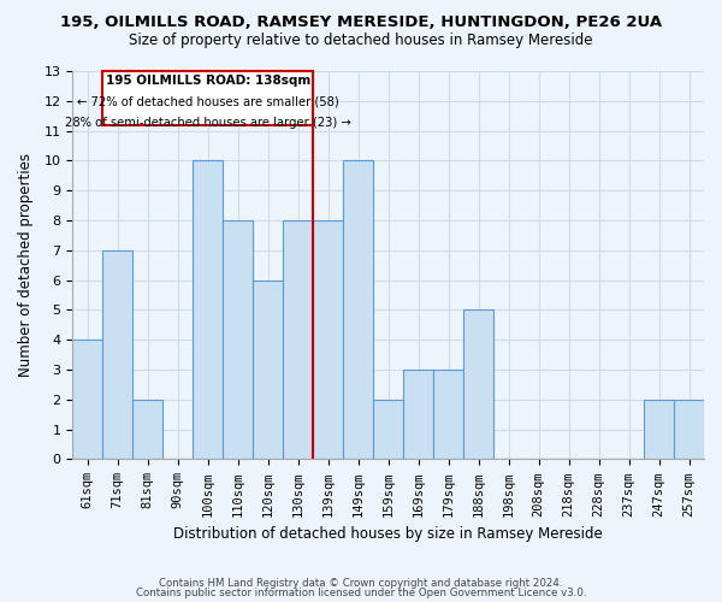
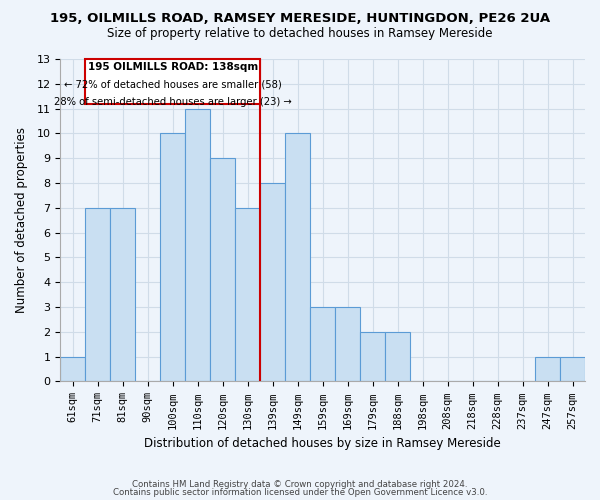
61sqm: 4 -> 1
81sqm: 2 -> 7
110sqm: 8 -> 11
120sqm: 6 -> 9
130sqm: 8 -> 7
159sqm: 2 -> 3
179sqm: 3 -> 2
188sqm: 5 -> 2
247sqm: 2 -> 1
257sqm: 2 -> 1
